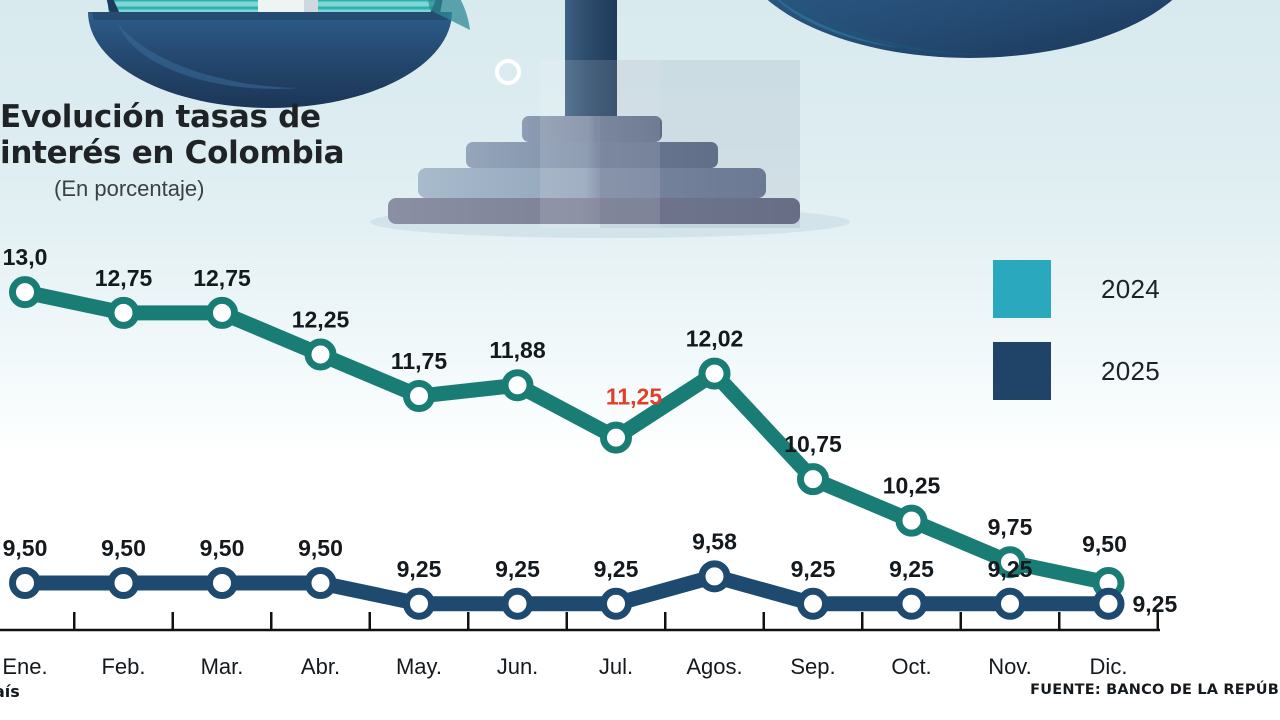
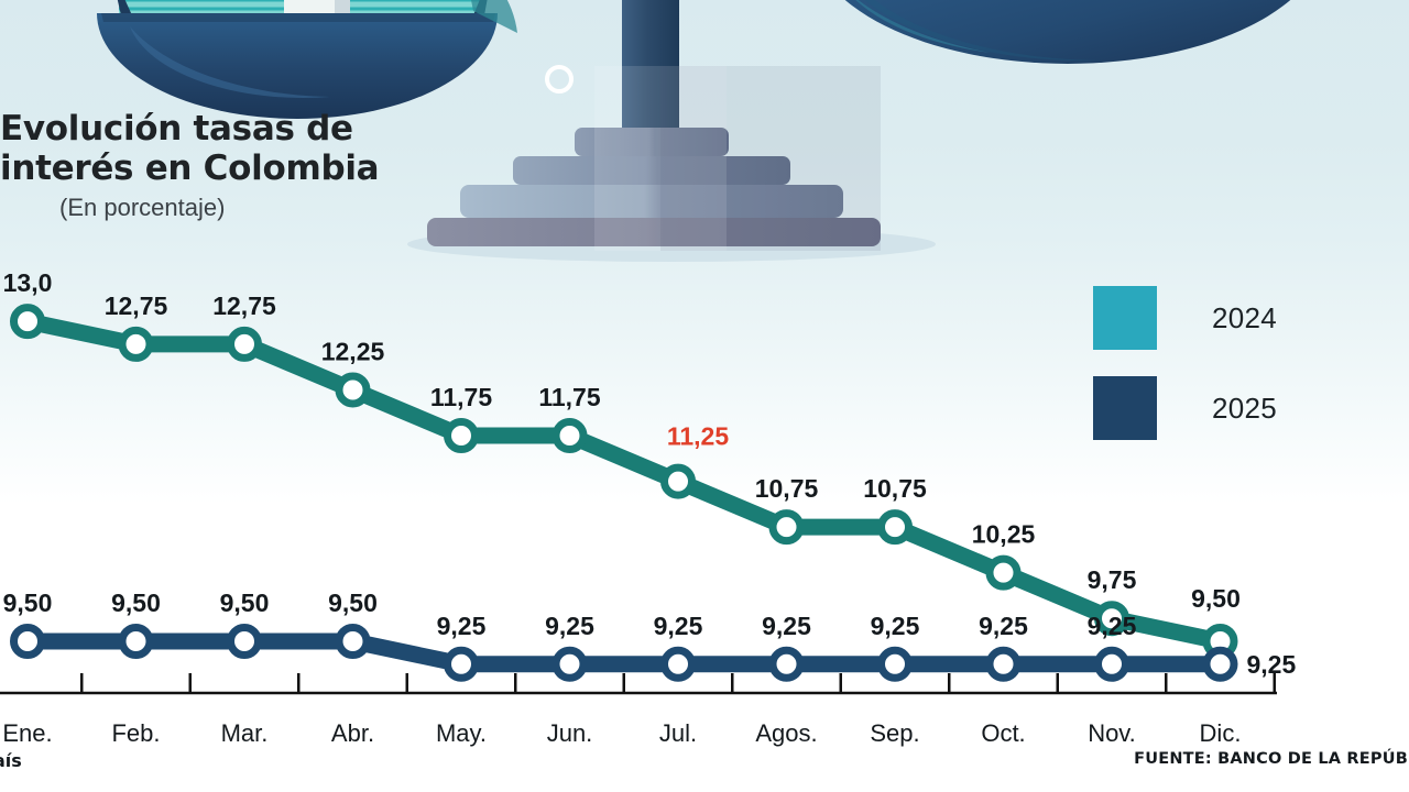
2024/Jun.: 11,88 -> 11,75
2024/Agos.: 12,02 -> 10,75
2025/Agos.: 9,58 -> 9,25
